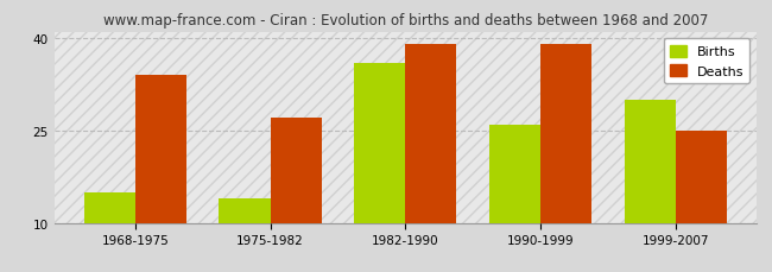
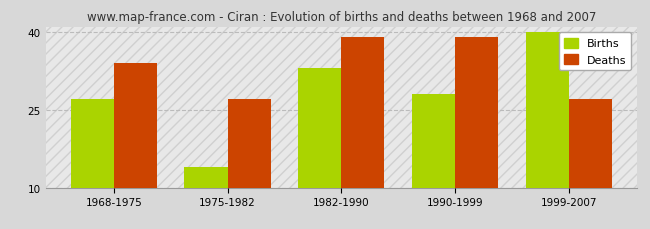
Births/1968-1975: 15 -> 27
Births/1982-1990: 36 -> 33
Births/1990-1999: 26 -> 28
Births/1999-2007: 30 -> 40
Deaths/1999-2007: 25 -> 27
